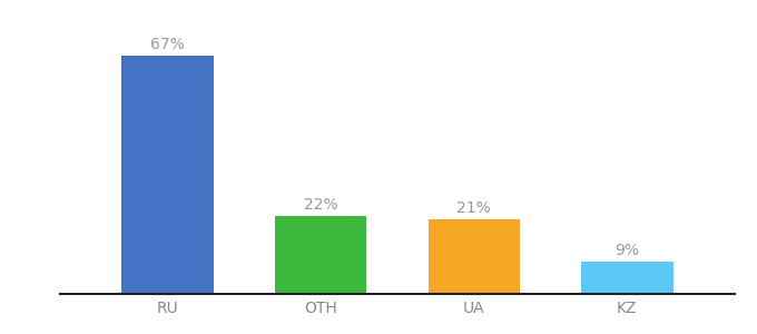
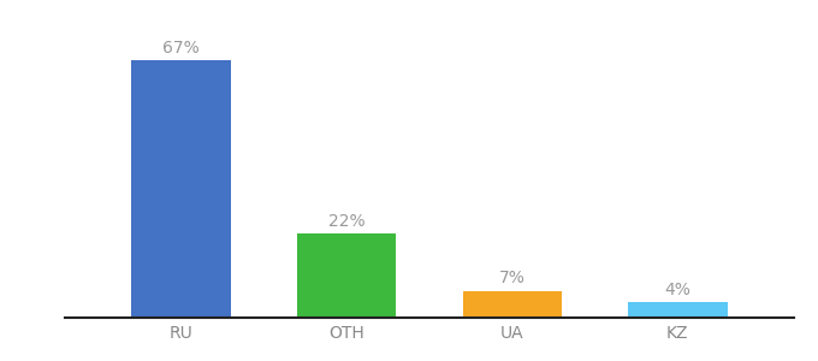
UA: 21% -> 7%
KZ: 9% -> 4%
